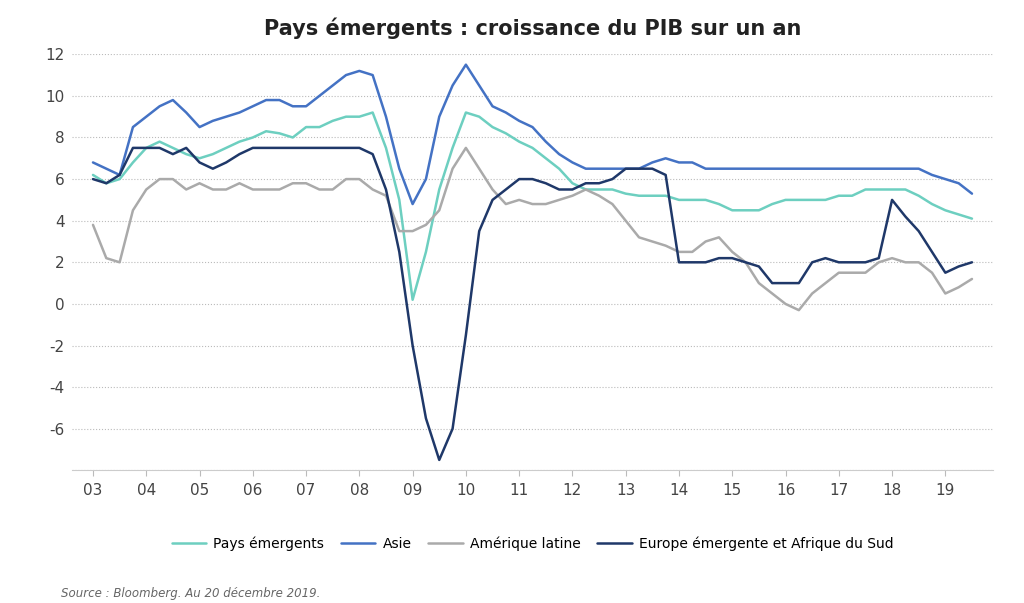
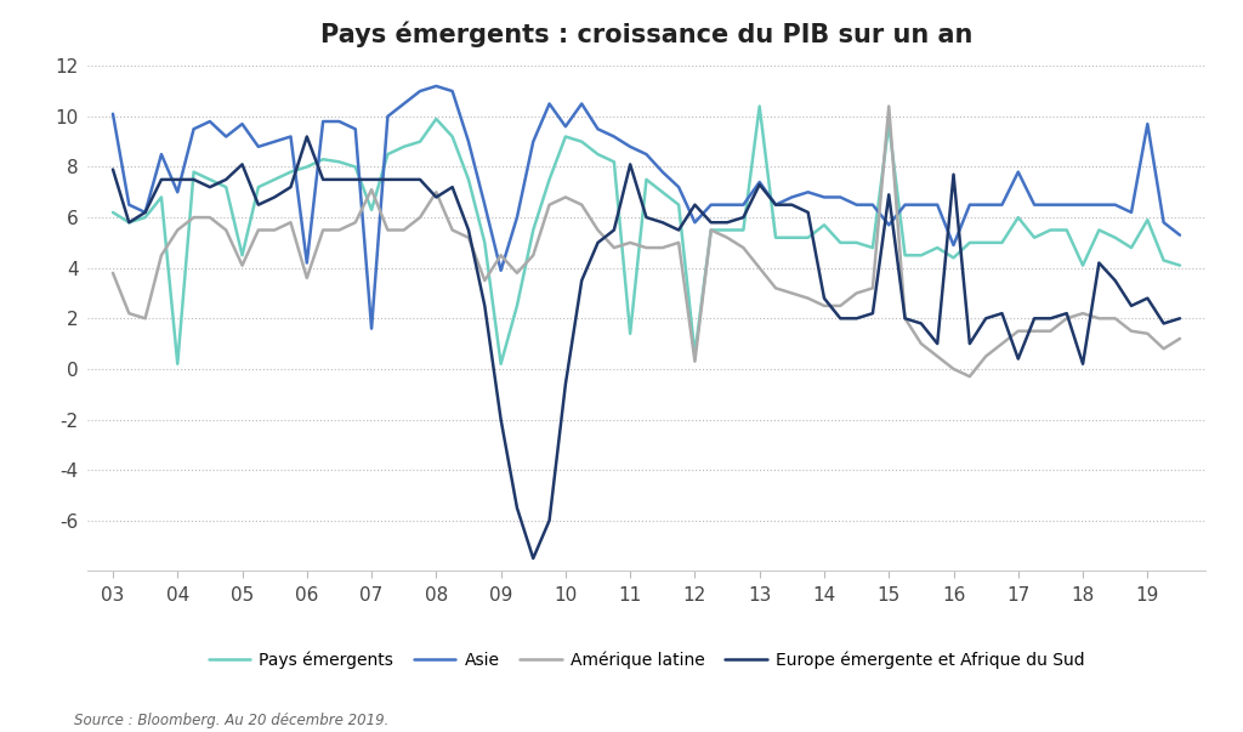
Asie/03: 6.8 -> 10.1
Europe émergente et Afrique du Sud/03: 6.0 -> 7.9
Pays émergents/04: 7.5 -> 0.2
Asie/04: 9.0 -> 7.0
Pays émergents/05: 7.0 -> 4.5
Asie/05: 8.5 -> 9.7
Amérique latine/05: 5.8 -> 4.1
Europe émergente et Afrique du Sud/05: 6.8 -> 8.1
Asie/06: 9.5 -> 4.2
Amérique latine/06: 5.5 -> 3.6
Europe émergente et Afrique du Sud/06: 7.5 -> 9.2
Pays émergents/07: 8.5 -> 6.3
Asie/07: 9.5 -> 1.6
Amérique latine/07: 5.8 -> 7.1
Pays émergents/08: 9.0 -> 9.9
Amérique latine/08: 6.0 -> 7.0
Europe émergente et Afrique du Sud/08: 7.5 -> 6.8
Asie/09: 4.8 -> 3.9
Amérique latine/09: 3.5 -> 4.5
Asie/10: 11.5 -> 9.6
Amérique latine/10: 7.5 -> 6.8
Europe émergente et Afrique du Sud/10: -1.5 -> -0.6
Pays émergents/11: 7.8 -> 1.4
Europe émergente et Afrique du Sud/11: 6.0 -> 8.1
Pays émergents/12: 5.8 -> 0.6
Asie/12: 6.8 -> 5.8
Amérique latine/12: 5.2 -> 0.3
Europe émergente et Afrique du Sud/12: 5.5 -> 6.5
Pays émergents/13: 5.3 -> 10.4
Asie/13: 6.5 -> 7.4
Europe émergente et Afrique du Sud/13: 6.5 -> 7.3
Pays émergents/14: 5.0 -> 5.7
Europe émergente et Afrique du Sud/14: 2.0 -> 2.8
Pays émergents/15: 4.5 -> 9.7
Asie/15: 6.5 -> 5.7
Amérique latine/15: 2.5 -> 10.4
Europe émergente et Afrique du Sud/15: 2.2 -> 6.9
Pays émergents/16: 5.0 -> 4.4
Asie/16: 6.5 -> 4.9
Europe émergente et Afrique du Sud/16: 1.0 -> 7.7
Pays émergents/17: 5.2 -> 6.0
Asie/17: 6.5 -> 7.8
Europe émergente et Afrique du Sud/17: 2.0 -> 0.4
Pays émergents/18: 5.5 -> 4.1
Europe émergente et Afrique du Sud/18: 5.0 -> 0.2
Pays émergents/19: 4.5 -> 5.9
Asie/19: 6.0 -> 9.7
Amérique latine/19: 0.5 -> 1.4
Europe émergente et Afrique du Sud/19: 1.5 -> 2.8
